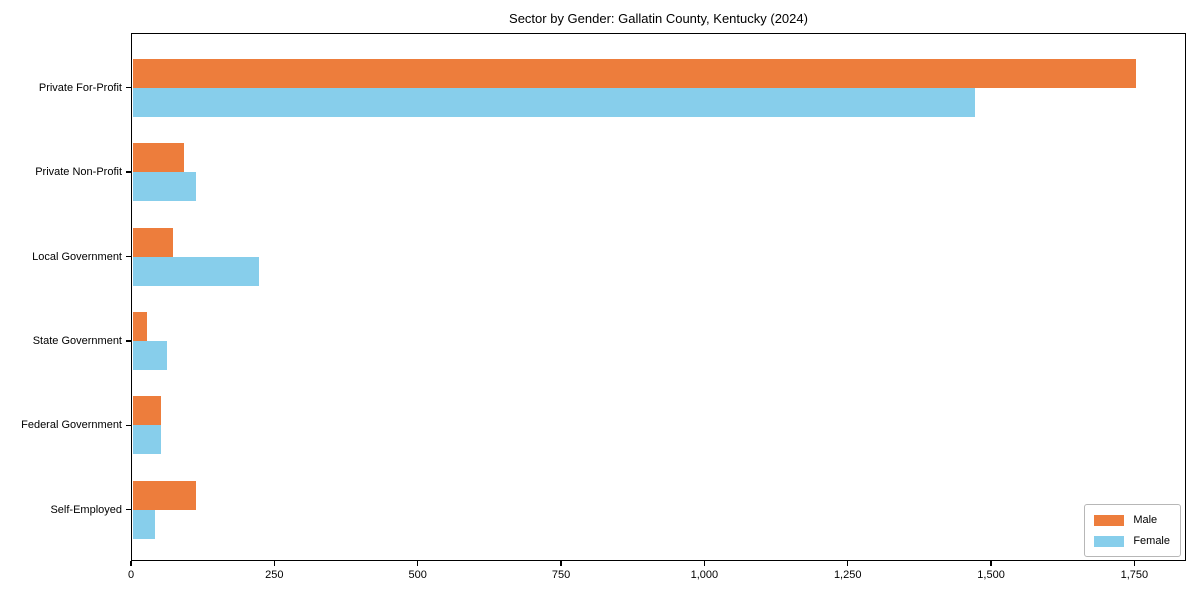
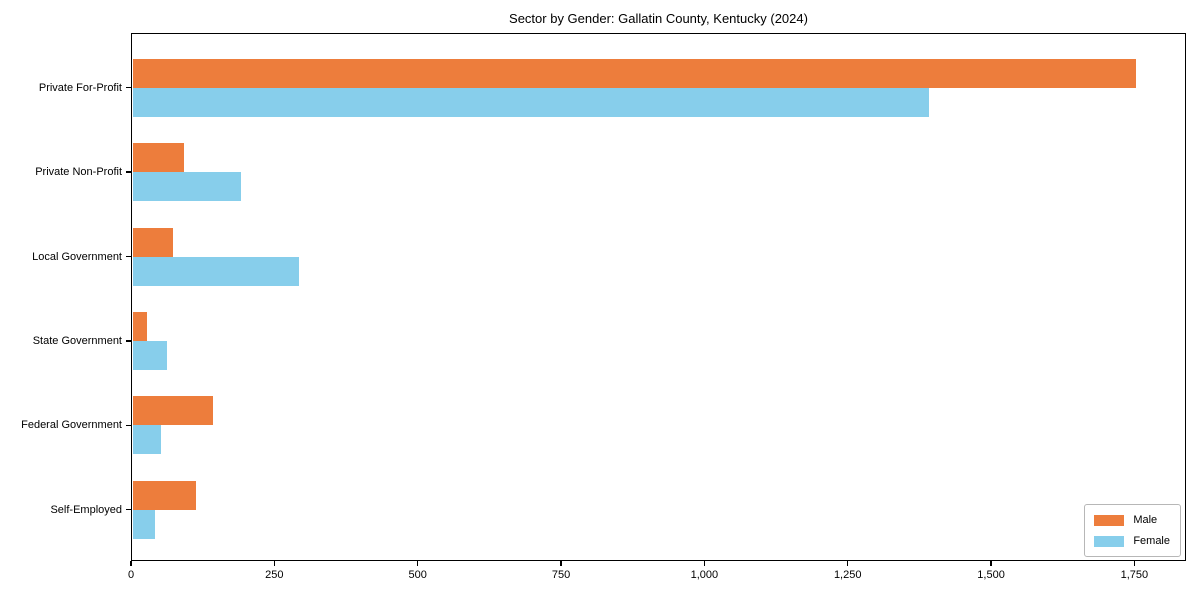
Female/Private For-Profit: 1470 -> 1390
Female/Private Non-Profit: 110 -> 190
Female/Local Government: 220 -> 290
Male/Federal Government: 50 -> 140
